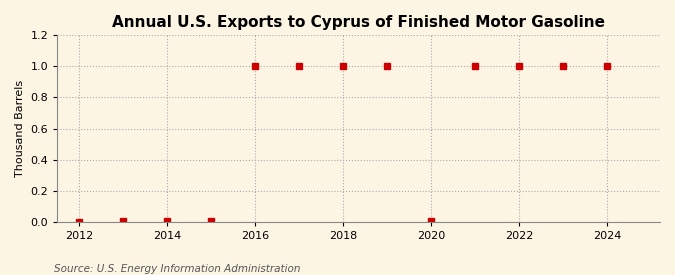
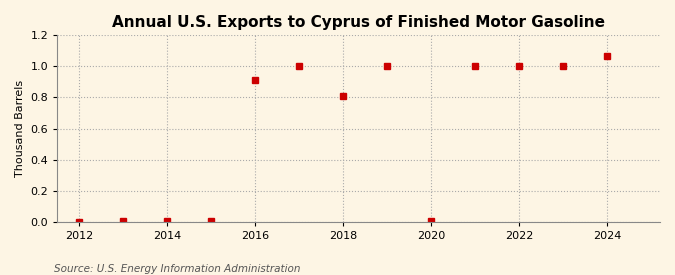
2016: 1.00 -> 0.91
2018: 1.00 -> 0.81
2024: 1.00 -> 1.07
